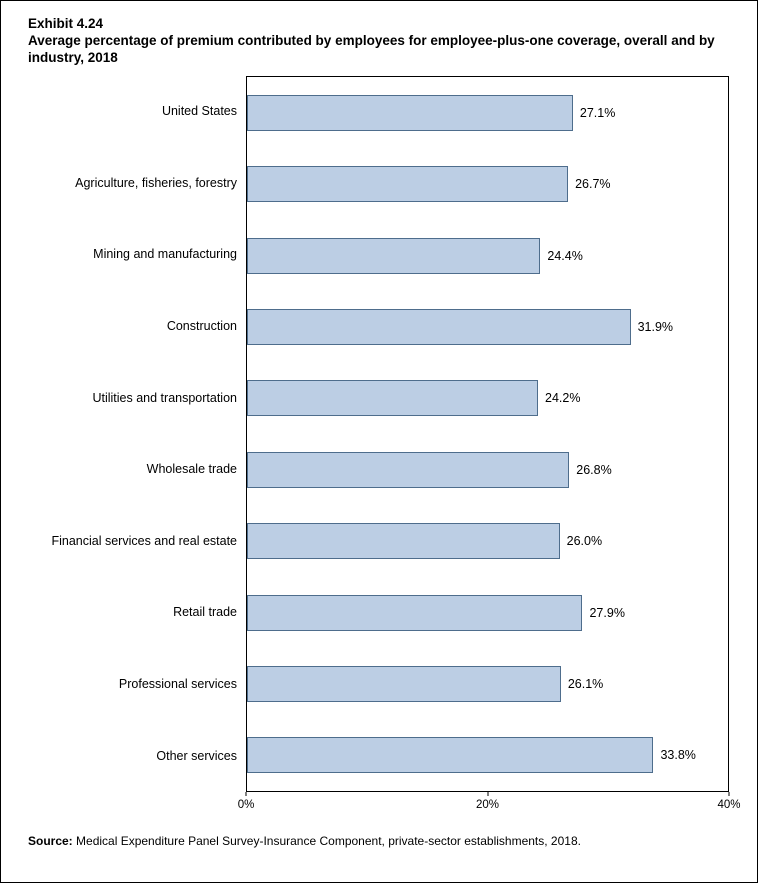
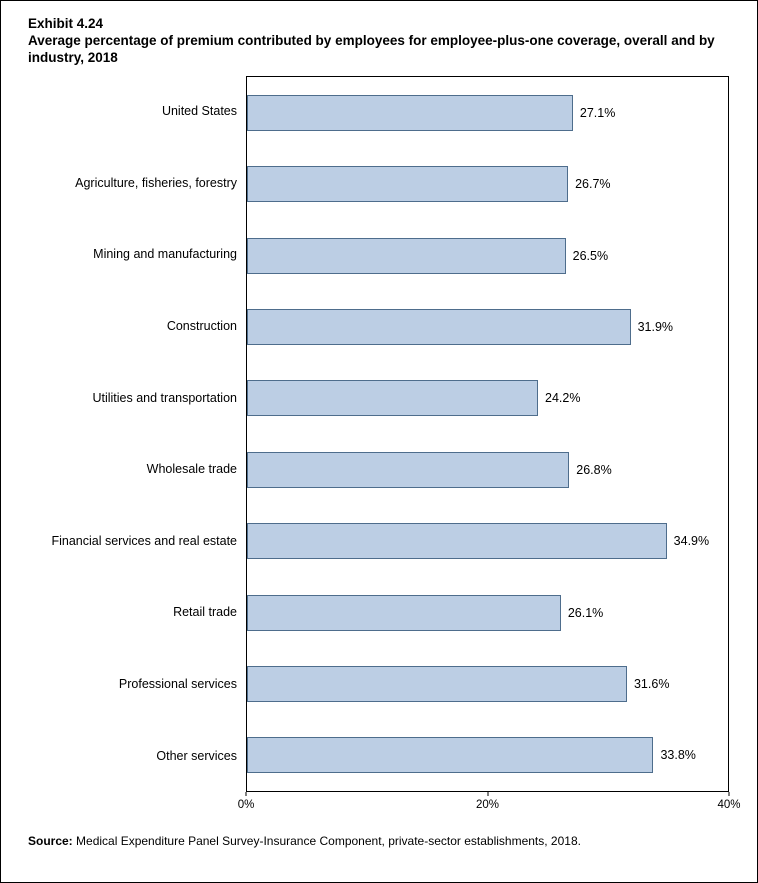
Mining and manufacturing: 24.4% -> 26.5%
Financial services and real estate: 26.0% -> 34.9%
Retail trade: 27.9% -> 26.1%
Professional services: 26.1% -> 31.6%
